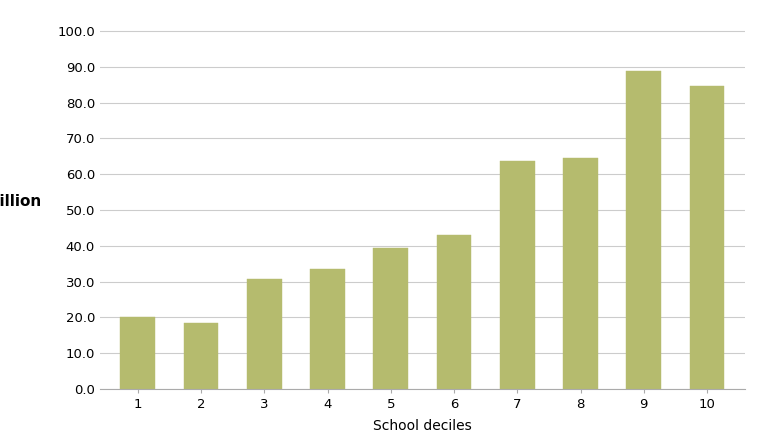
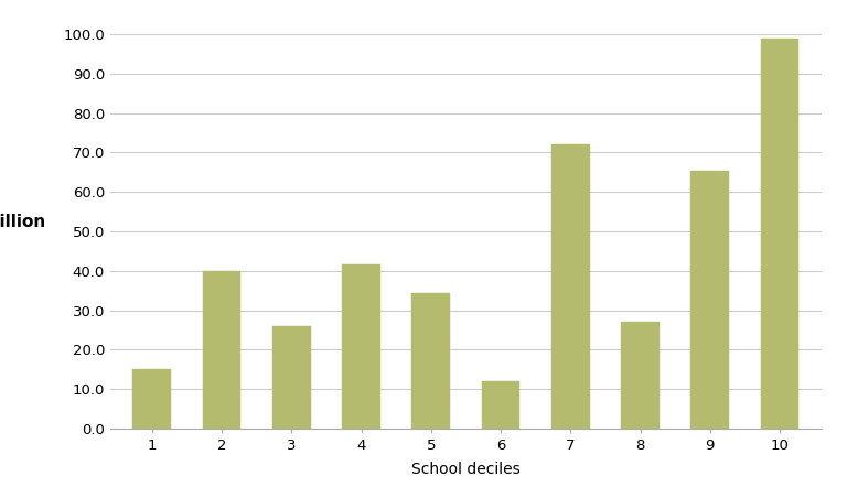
1: 20.2 -> 15.0
2: 18.5 -> 40.0
3: 30.8 -> 26.0
4: 33.5 -> 41.5
5: 39.5 -> 34.5
6: 43.0 -> 12.0
7: 63.7 -> 72.0
8: 64.5 -> 27.0
9: 89.0 -> 65.5
10: 84.8 -> 99.0
